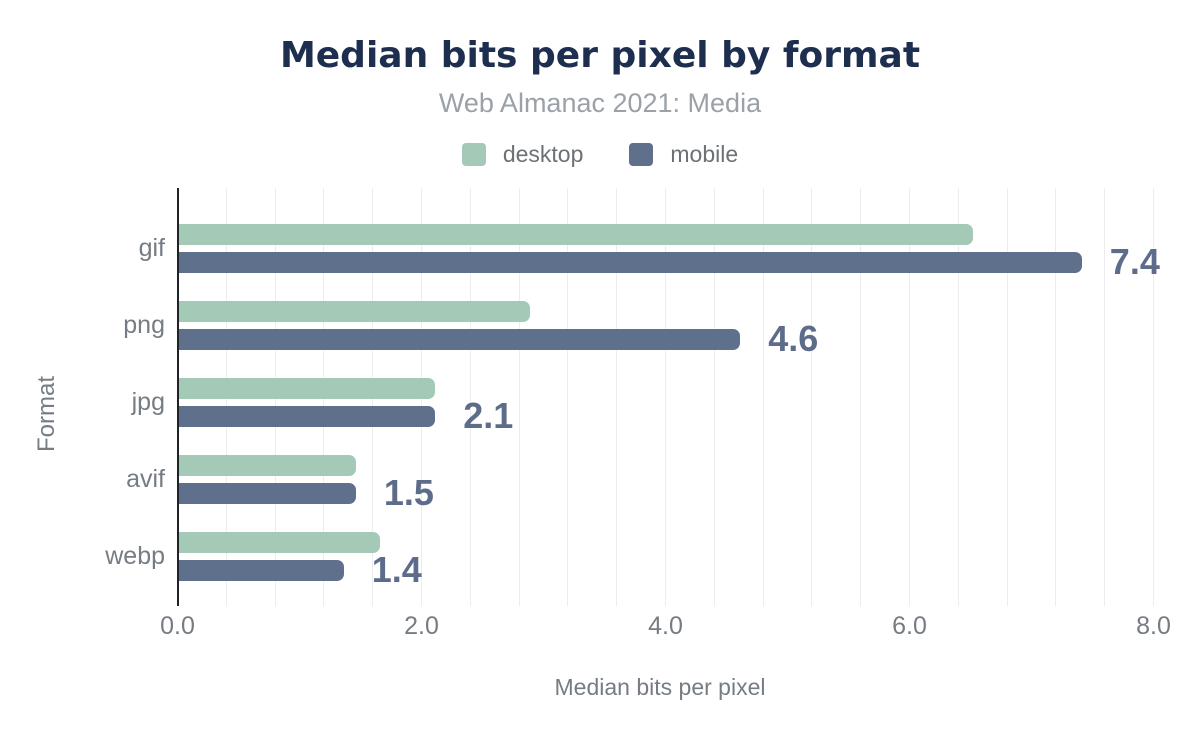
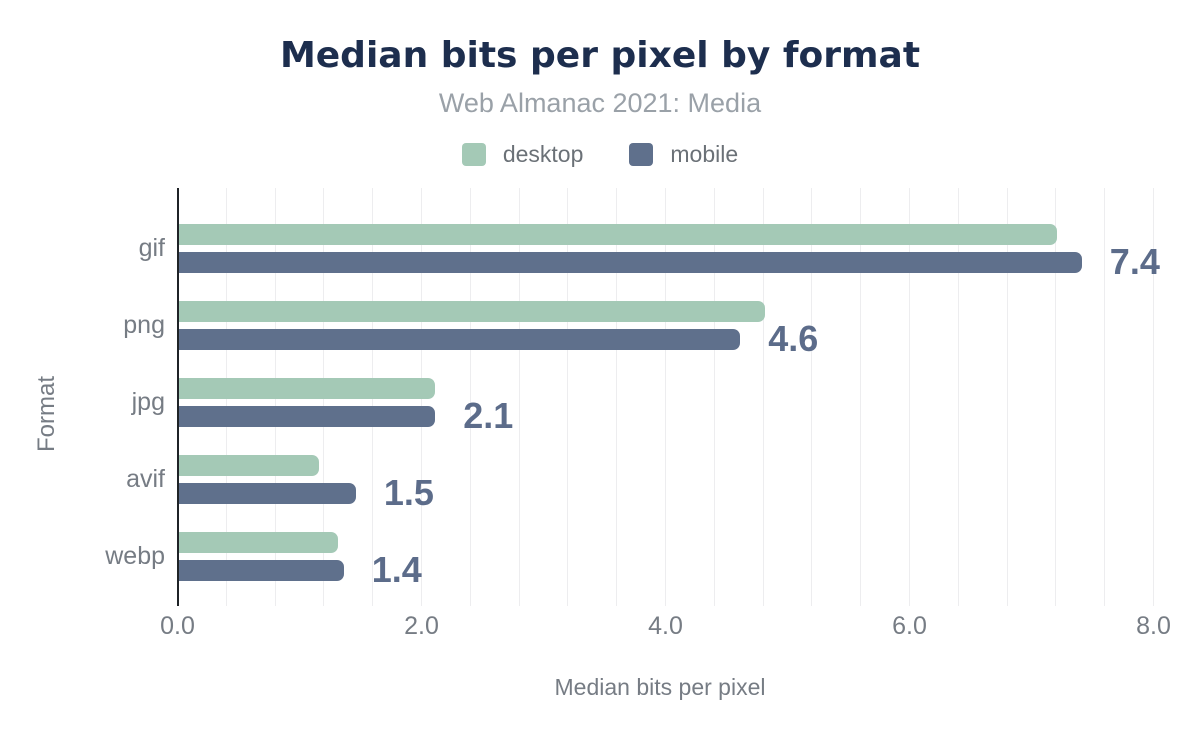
desktop/gif: 6.51 -> 7.20
desktop/png: 2.88 -> 4.80
desktop/avif: 1.45 -> 1.15
desktop/webp: 1.65 -> 1.30
